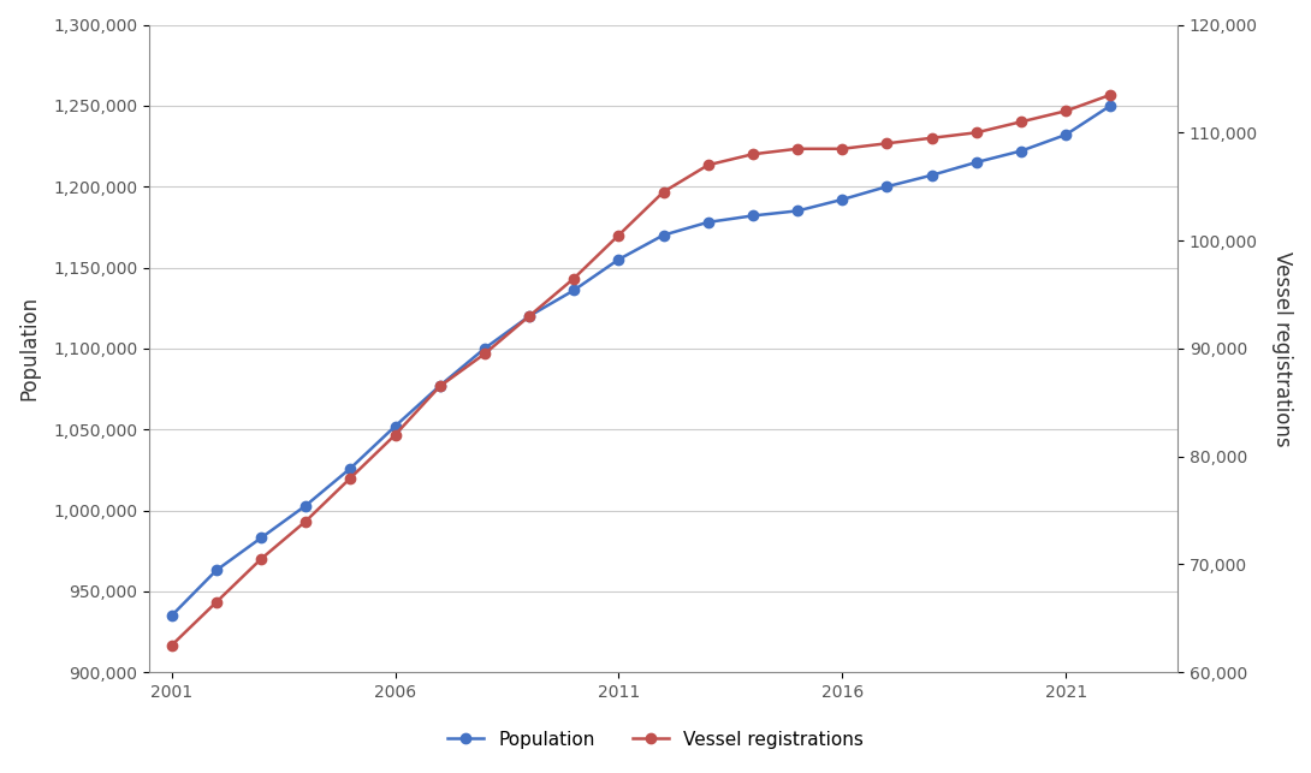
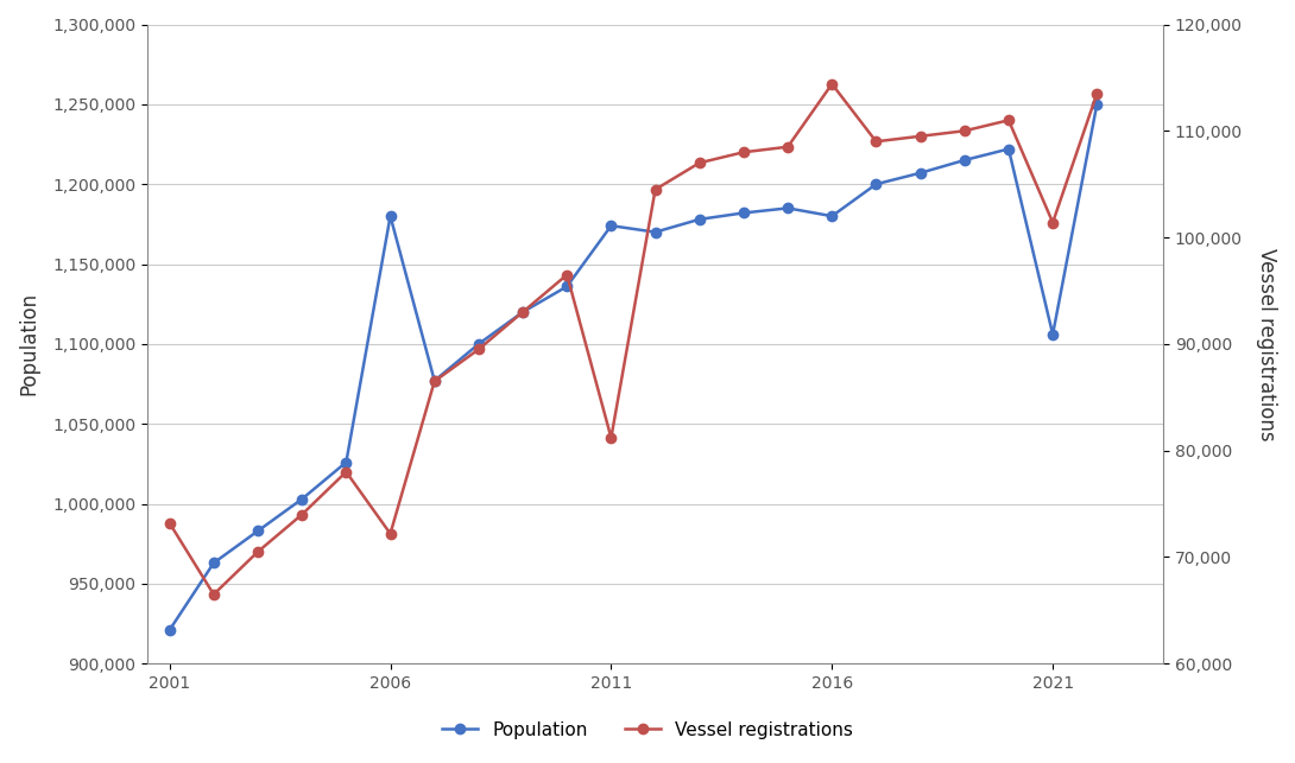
Population/2001: 935,000 -> 921,000
Vessel registrations/2001: 62,500 -> 73,200
Population/2006: 1,052,000 -> 1,180,000
Vessel registrations/2006: 82,000 -> 72,200
Population/2011: 1,155,000 -> 1,174,000
Vessel registrations/2011: 100,500 -> 81,200
Population/2016: 1,192,000 -> 1,180,000
Vessel registrations/2016: 108,500 -> 114,400
Population/2021: 1,232,000 -> 1,106,000
Vessel registrations/2021: 112,000 -> 101,400
